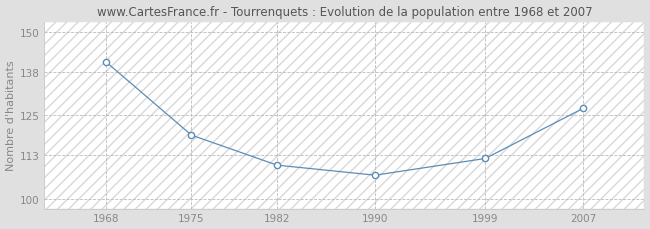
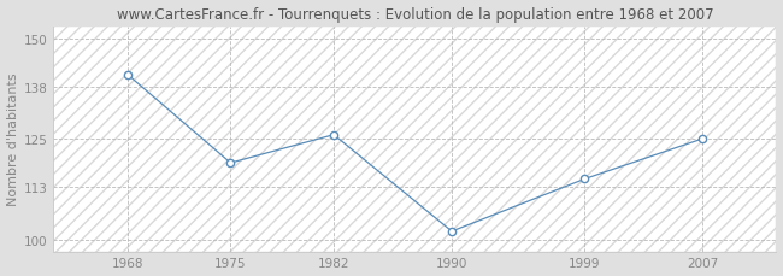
1982: 110 -> 126
1990: 107 -> 102
1999: 112 -> 115
2007: 127 -> 125
